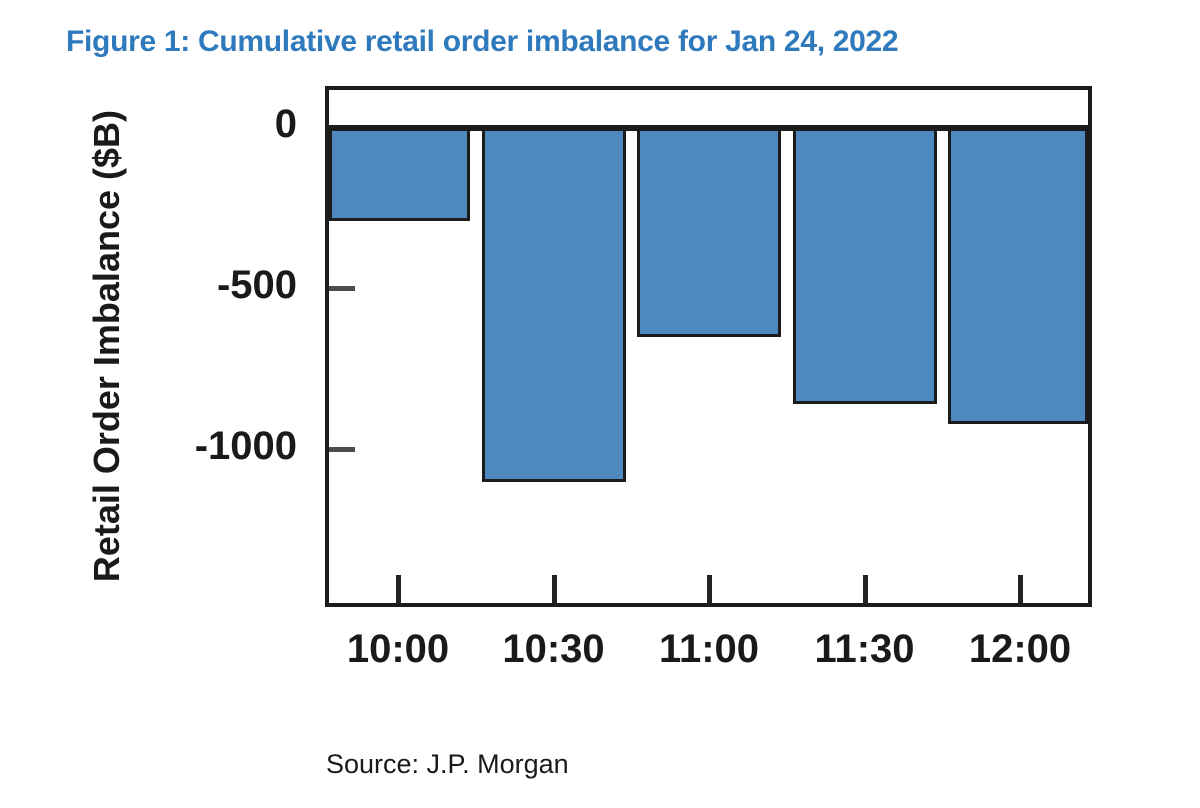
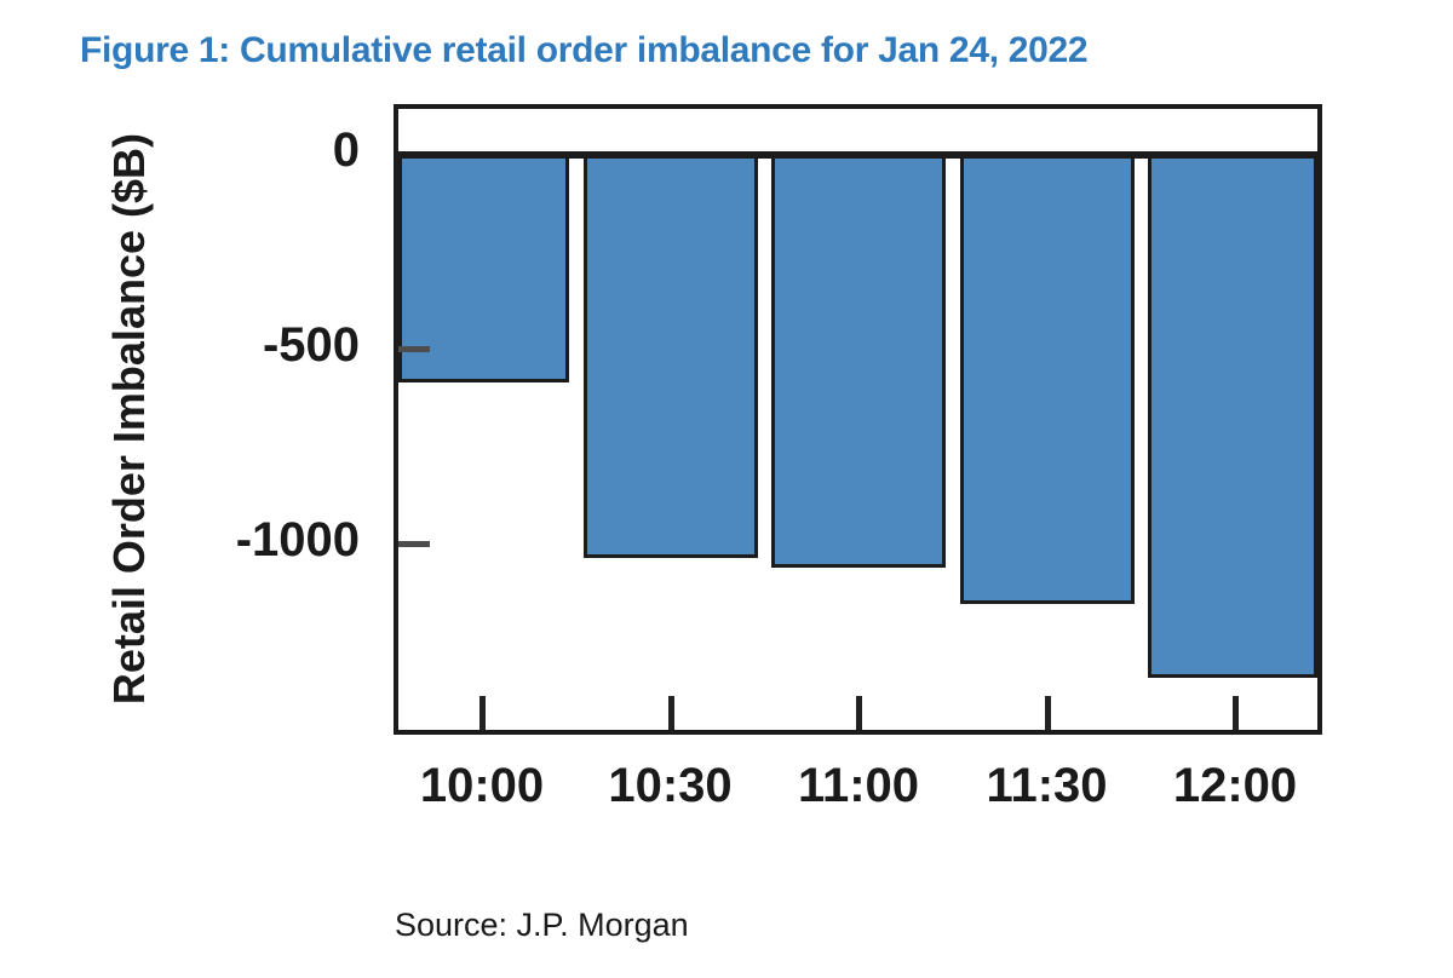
10:00: -290 -> -580
10:30: -1100 -> -1040
11:00: -650 -> -1060
11:30: -860 -> -1160
12:00: -920 -> -1340
